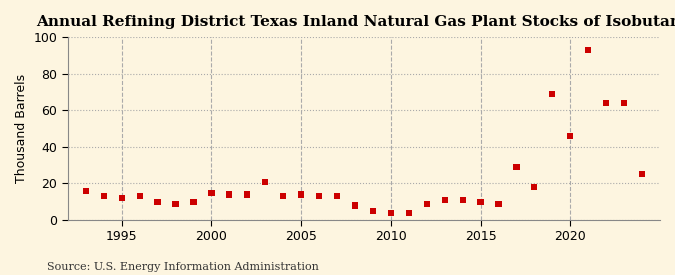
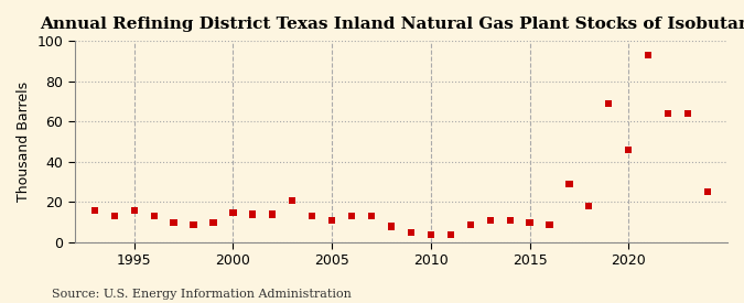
1995: 12 -> 16
2005: 14 -> 11
